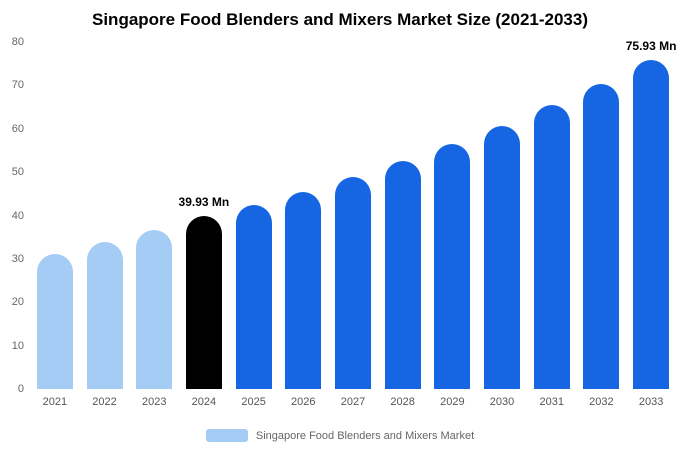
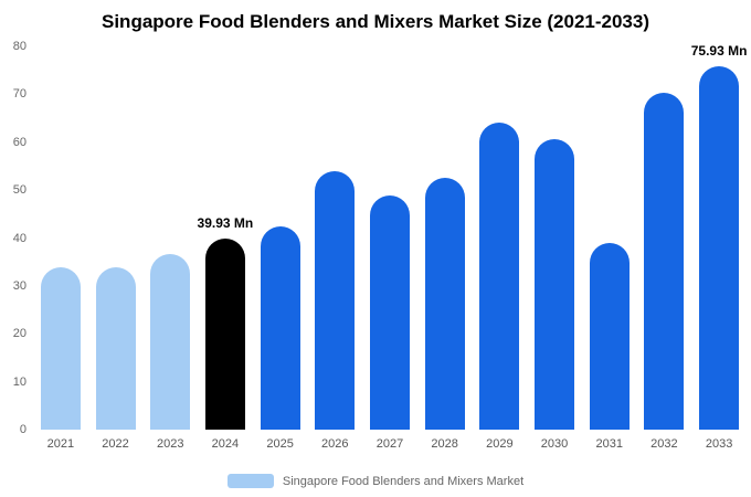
2021: 31 -> 34
2026: 45 -> 54
2029: 56 -> 64
2031: 66 -> 39
